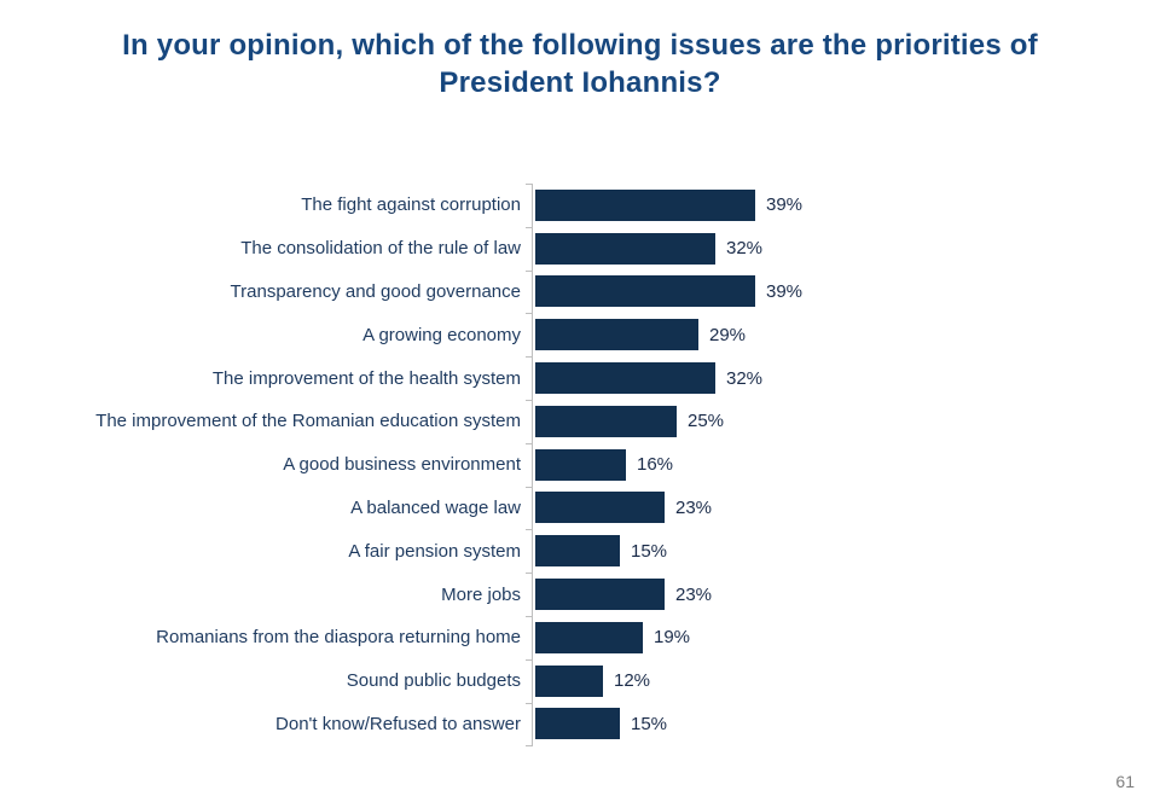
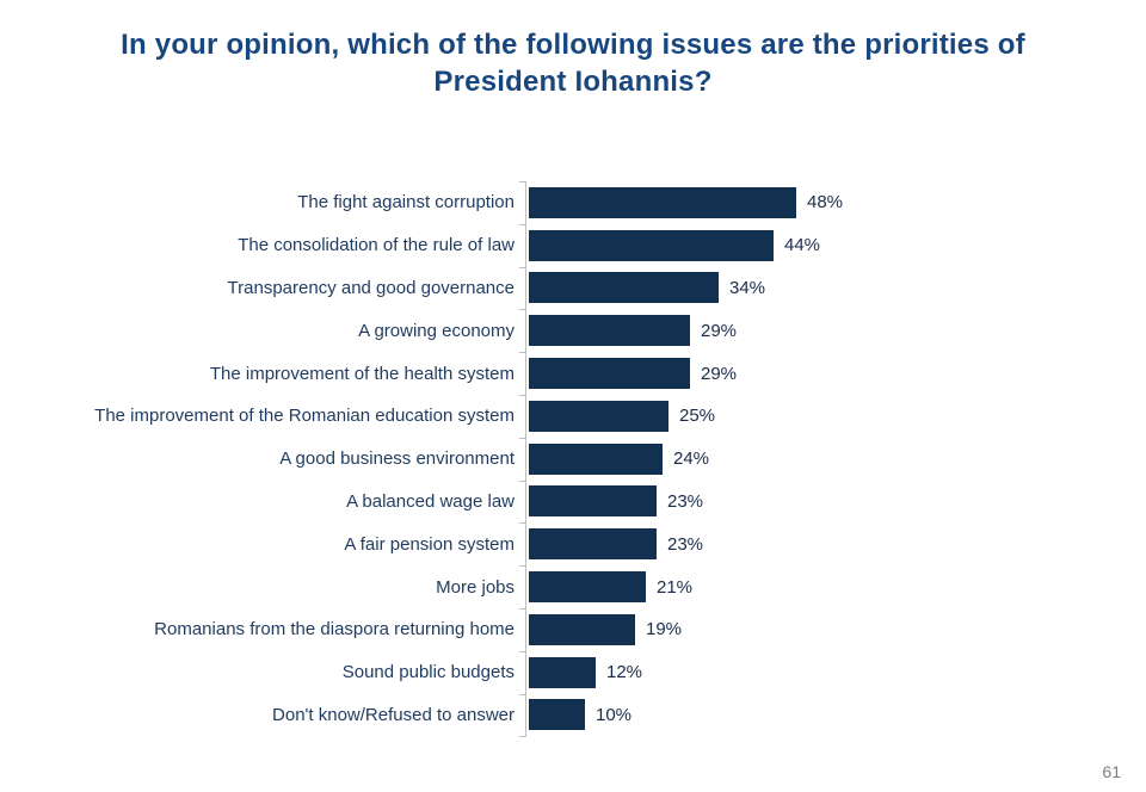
The fight against corruption: 39% -> 48%
The consolidation of the rule of law: 32% -> 44%
Transparency and good governance: 39% -> 34%
The improvement of the health system: 32% -> 29%
A good business environment: 16% -> 24%
A fair pension system: 15% -> 23%
More jobs: 23% -> 21%
Don't know/Refused to answer: 15% -> 10%
